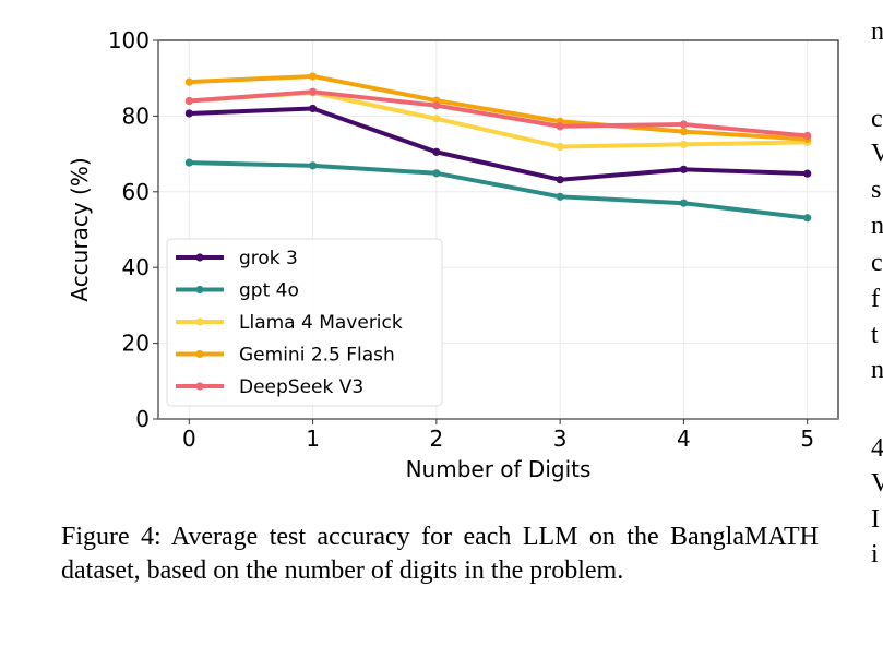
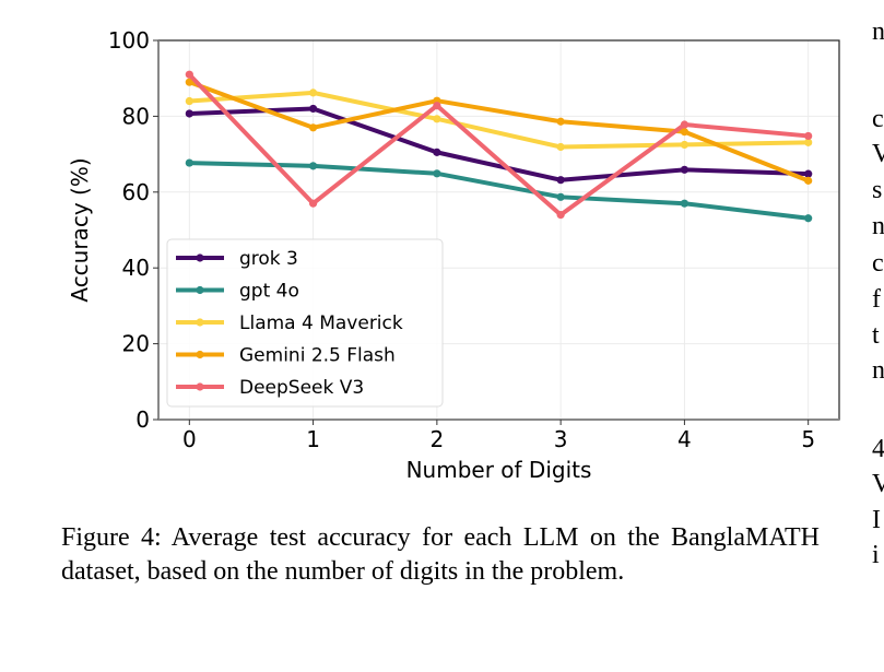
DeepSeek V3/0: 84 -> 91
Gemini 2.5 Flash/1: 90 -> 77
DeepSeek V3/1: 86 -> 57
DeepSeek V3/3: 77 -> 54
Gemini 2.5 Flash/5: 74 -> 63
